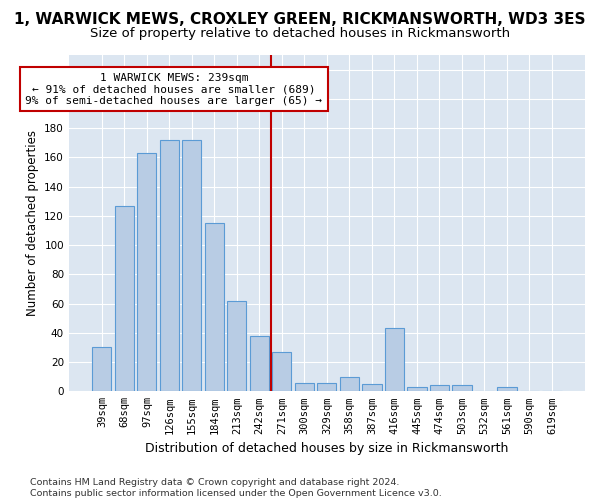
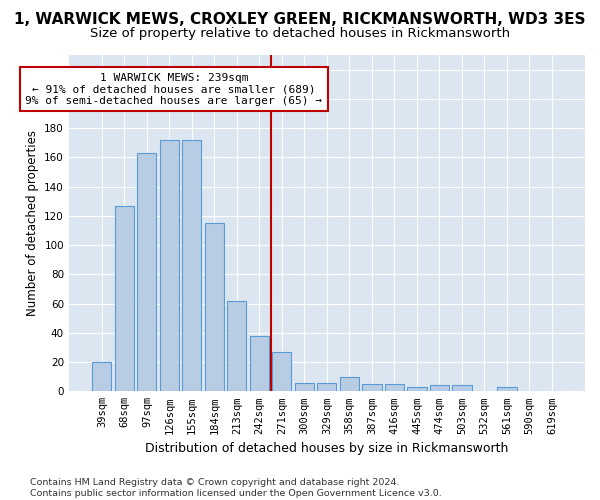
39sqm: 30 -> 20
416sqm: 43 -> 5
